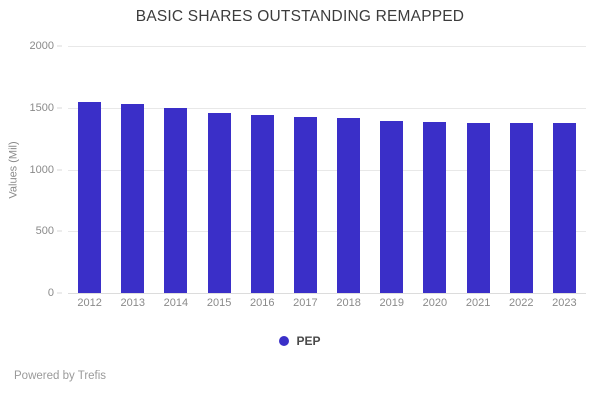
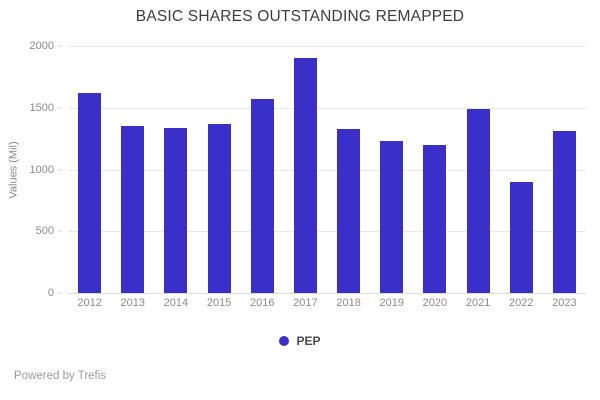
2012: 1550 -> 1620
2013: 1530 -> 1350
2014: 1500 -> 1340
2015: 1460 -> 1370
2016: 1440 -> 1570
2017: 1420 -> 1900
2018: 1410 -> 1330
2019: 1390 -> 1230
2020: 1380 -> 1200
2021: 1380 -> 1490
2022: 1380 -> 900
2023: 1370 -> 1310
